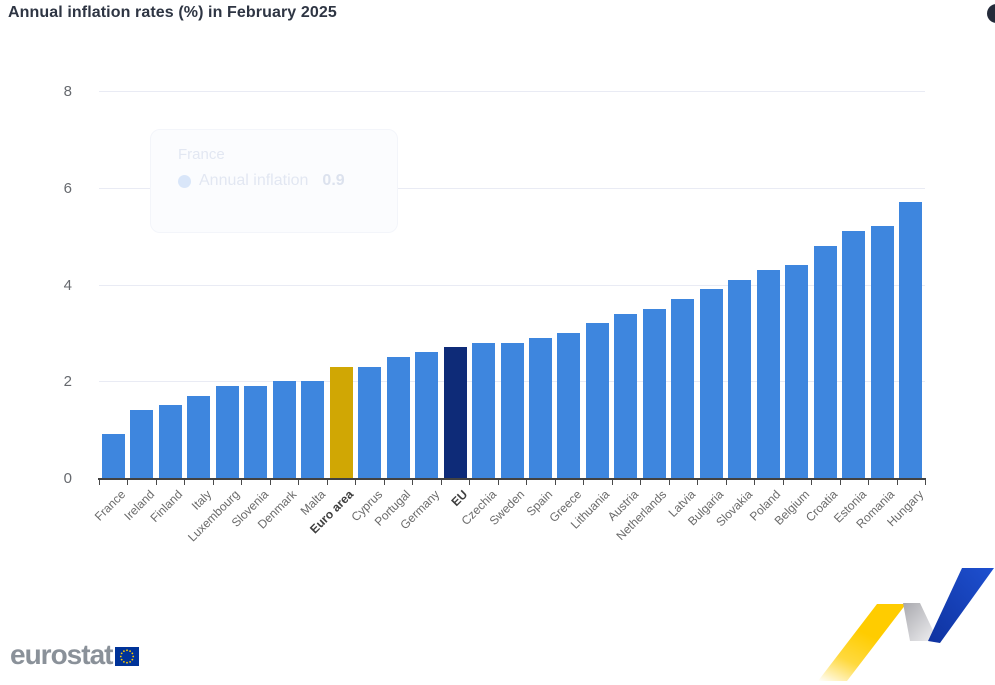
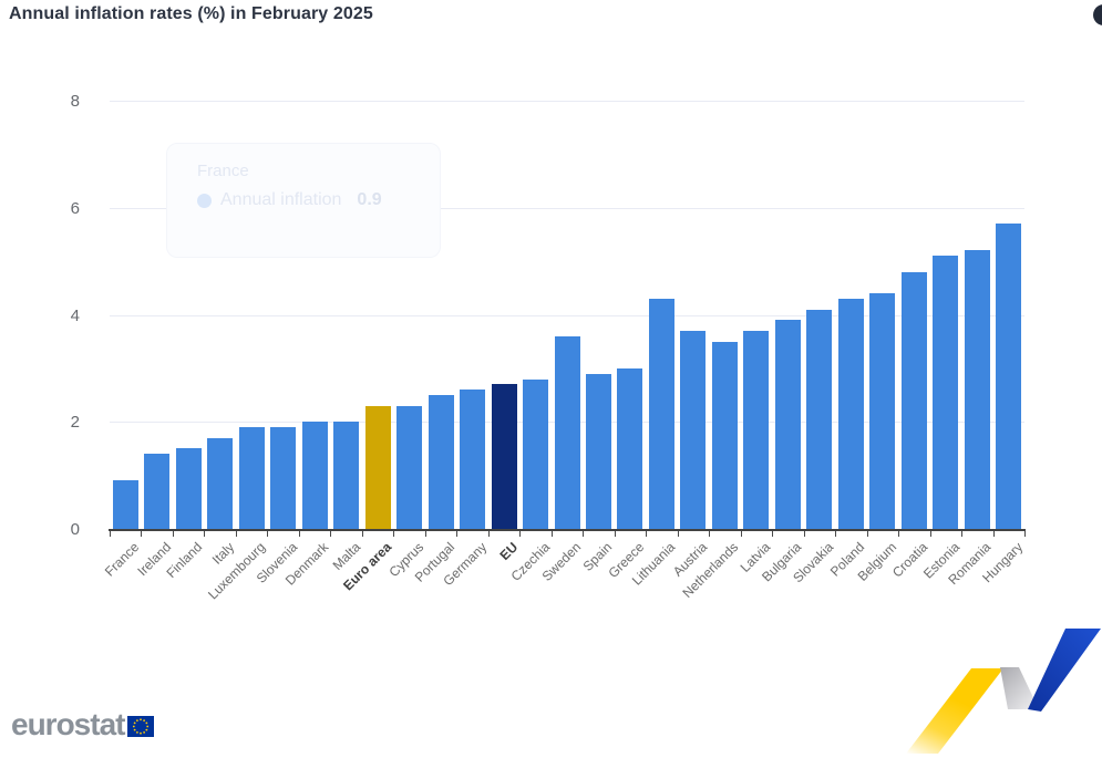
Sweden: 2.8 -> 3.6
Lithuania: 3.2 -> 4.3
Austria: 3.4 -> 3.7
